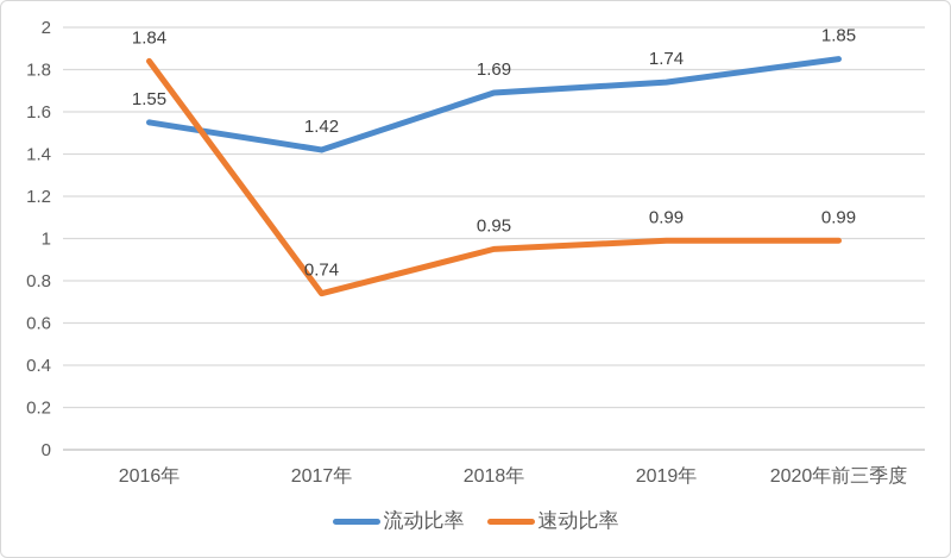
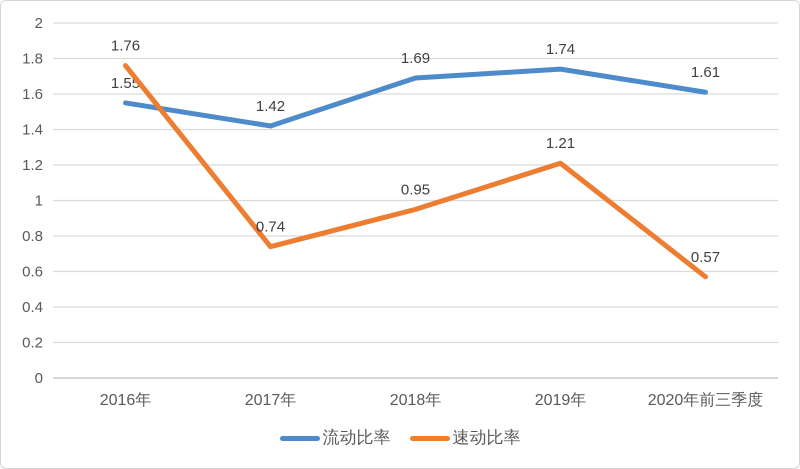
速动比率/2016年: 1.84 -> 1.76
速动比率/2019年: 0.99 -> 1.21
流动比率/2020年前三季度: 1.85 -> 1.61
速动比率/2020年前三季度: 0.99 -> 0.57
